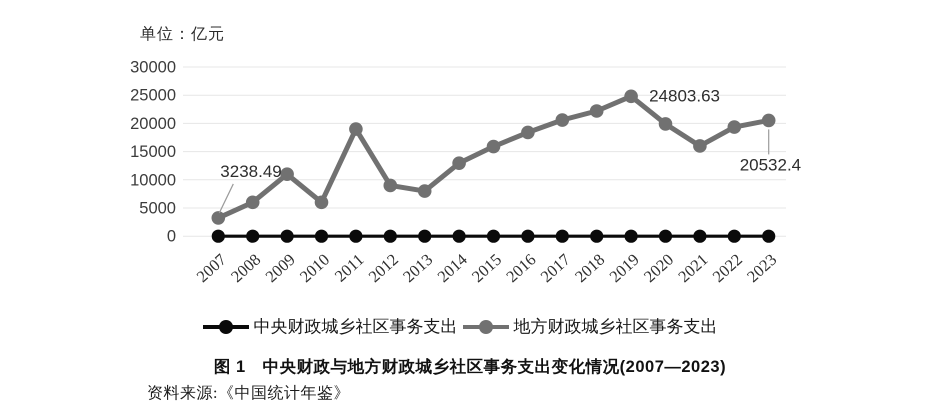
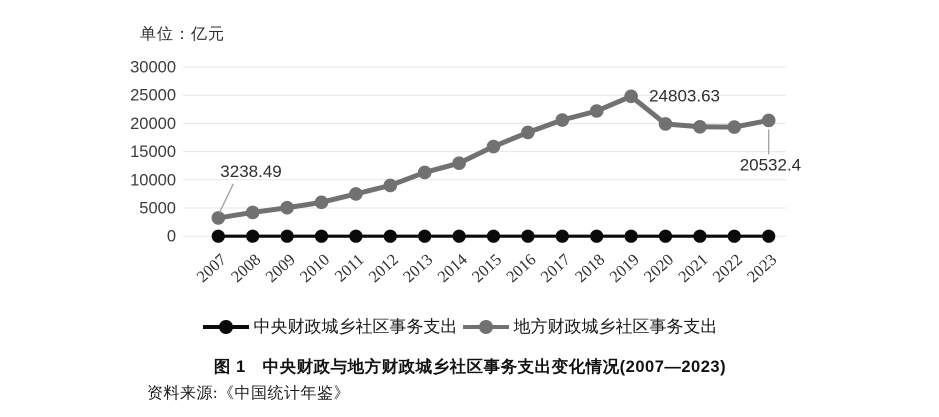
地方财政城乡社区事务支出/2008: 6000 -> 4000
地方财政城乡社区事务支出/2009: 11000 -> 5000
地方财政城乡社区事务支出/2011: 19000 -> 8000
地方财政城乡社区事务支出/2013: 8000 -> 11000
地方财政城乡社区事务支出/2021: 16000 -> 19000
